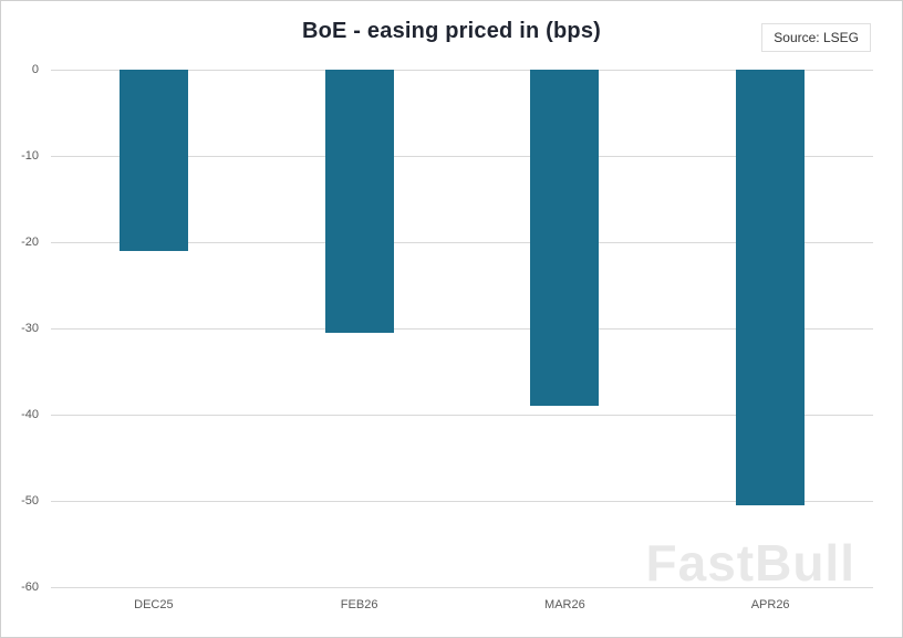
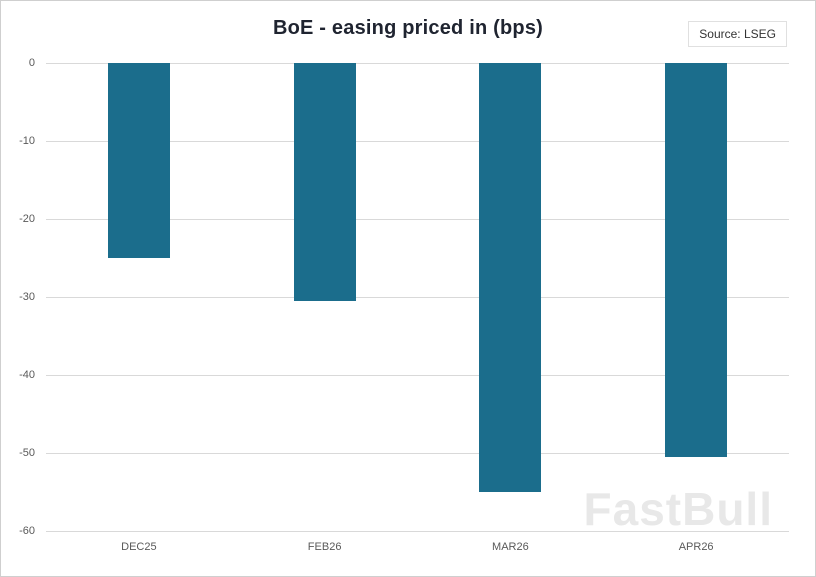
DEC25: -21 -> -25
MAR26: -39 -> -55
